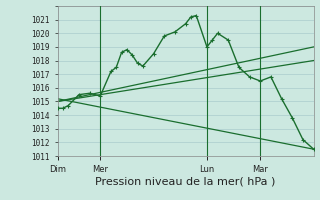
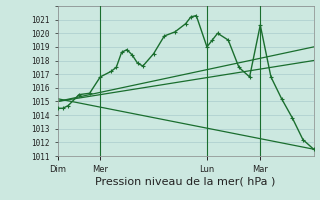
Mer: 1015.4 -> 1016.8
Mar: 1016.5 -> 1020.6
